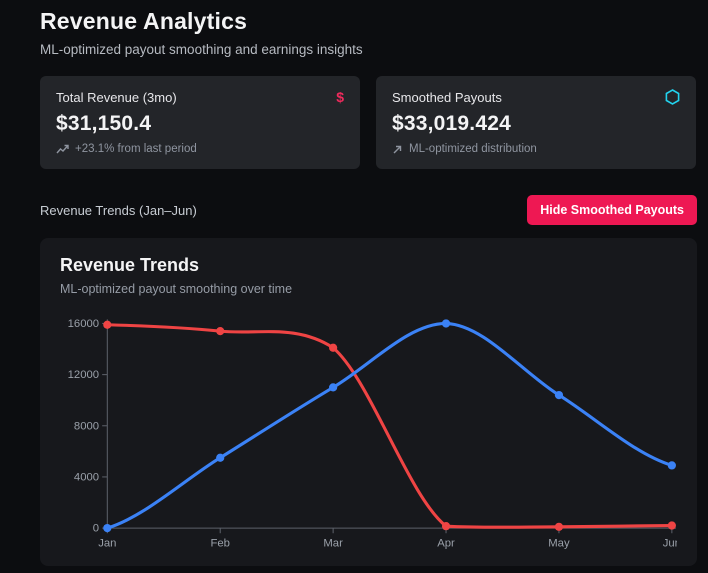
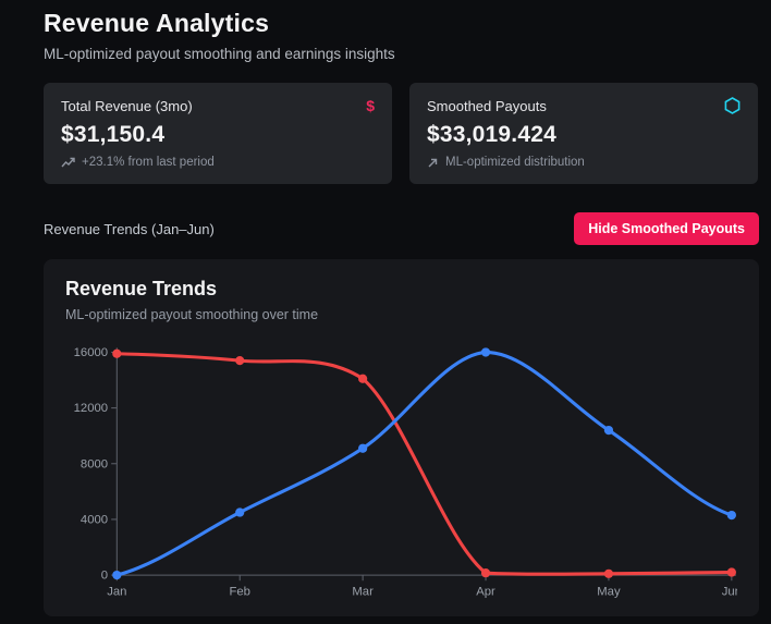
Smoothed Payouts/Feb: 5500 -> 4500
Smoothed Payouts/Mar: 11000 -> 9100
Smoothed Payouts/Jun: 4900 -> 4300
